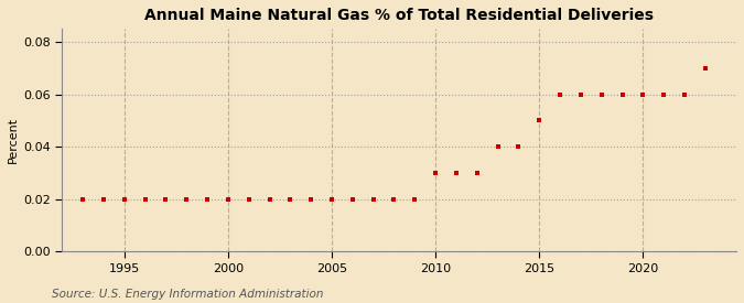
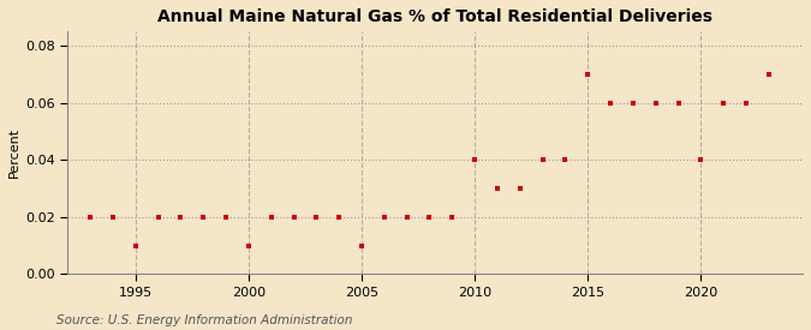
1995: 0.02 -> 0.01
2000: 0.02 -> 0.01
2005: 0.02 -> 0.01
2010: 0.03 -> 0.04
2015: 0.05 -> 0.07
2020: 0.06 -> 0.04
